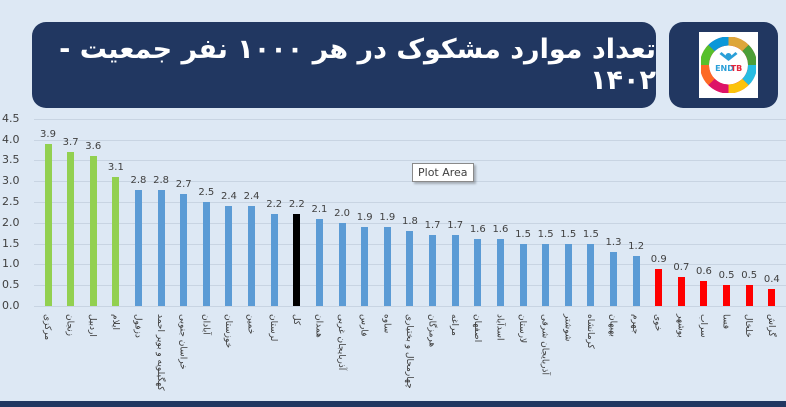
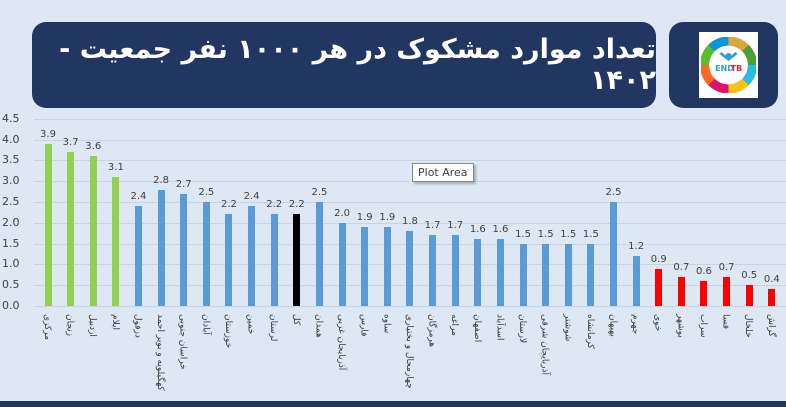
دزفول: 2.8 -> 2.4
خوزستان: 2.4 -> 2.2
همدان: 2.1 -> 2.5
بهبهان: 1.3 -> 2.5
فسا: 0.5 -> 0.7
